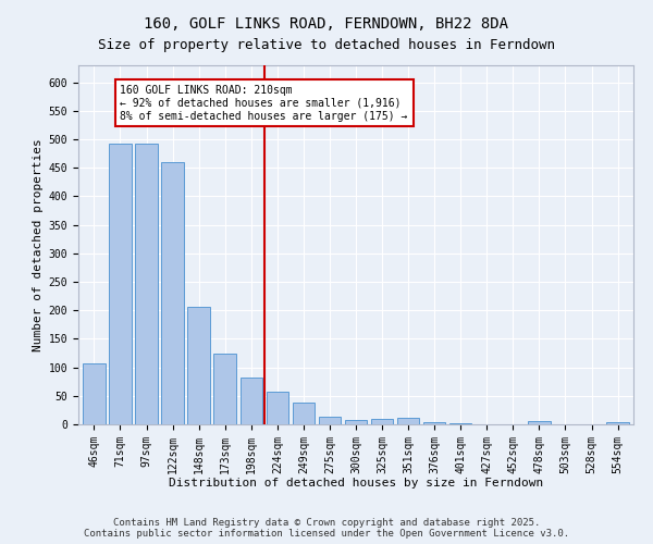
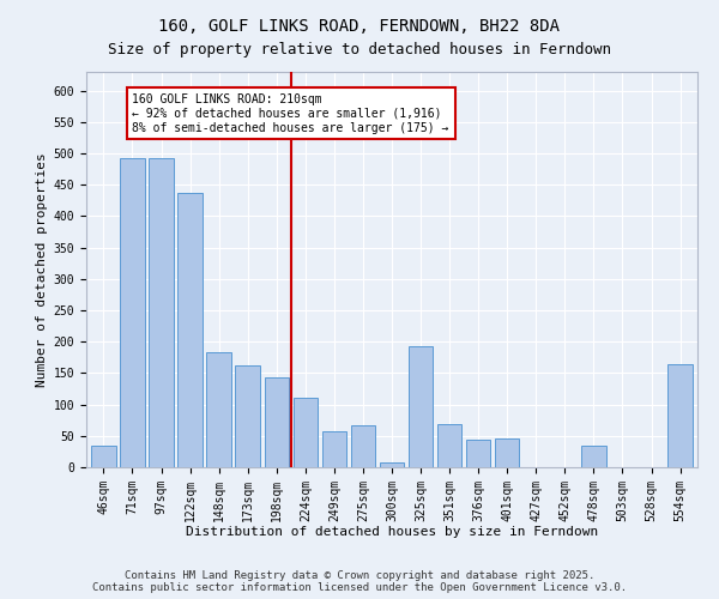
46sqm: 106 -> 34
122sqm: 460 -> 438
148sqm: 207 -> 184
173sqm: 124 -> 162
198sqm: 82 -> 144
224sqm: 57 -> 110
249sqm: 39 -> 58
275sqm: 13 -> 66
325sqm: 10 -> 192
351sqm: 11 -> 68
376sqm: 3 -> 44
401sqm: 2 -> 46
478sqm: 5 -> 34
554sqm: 4 -> 164
